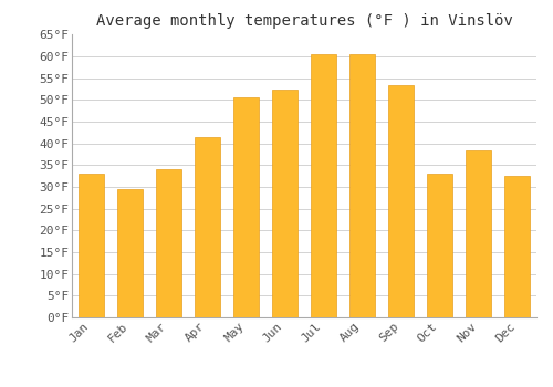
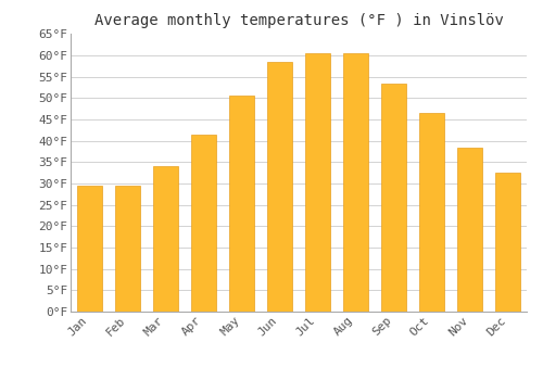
Jan: 33.0°F -> 29.5°F
Jun: 52.5°F -> 58.5°F
Oct: 33.0°F -> 46.5°F
